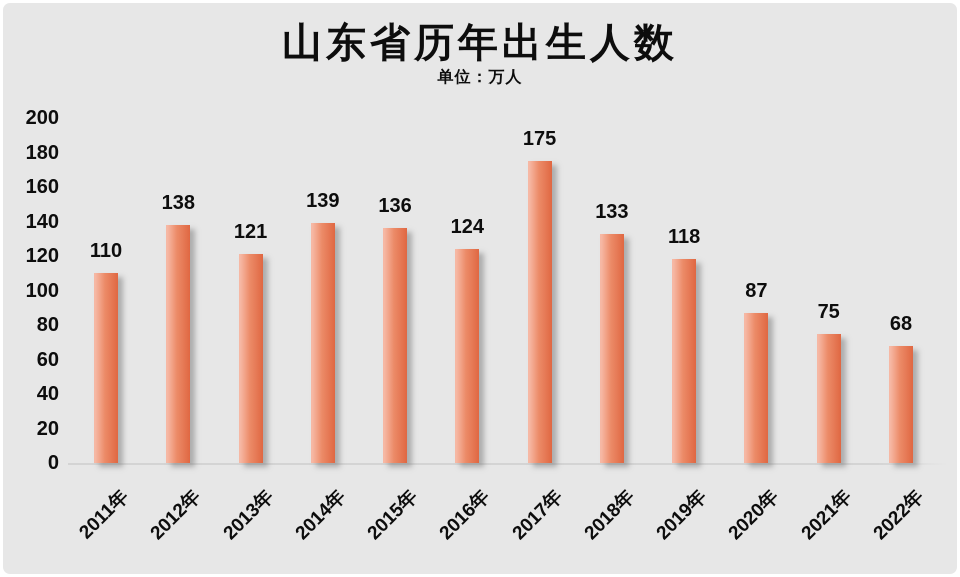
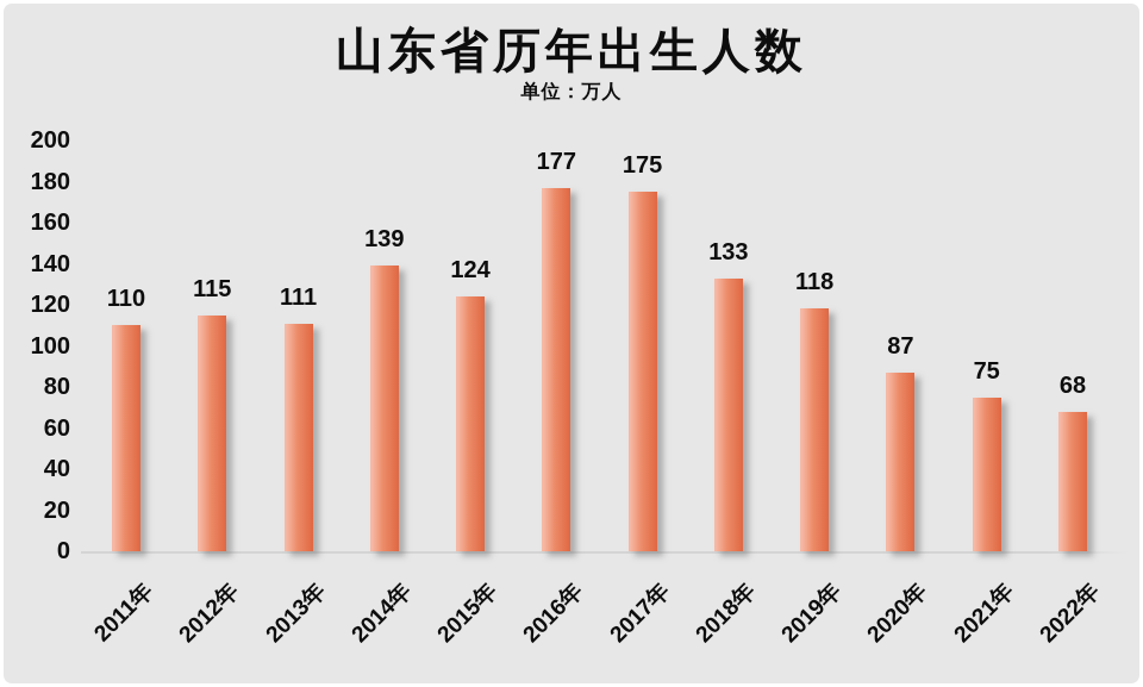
2012年: 138 -> 115
2013年: 121 -> 111
2015年: 136 -> 124
2016年: 124 -> 177
